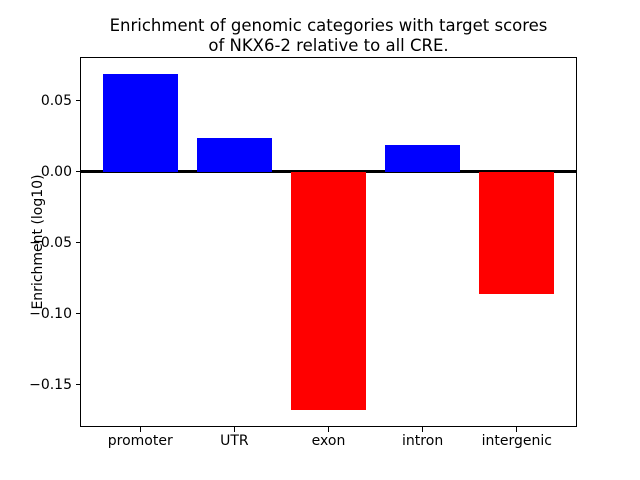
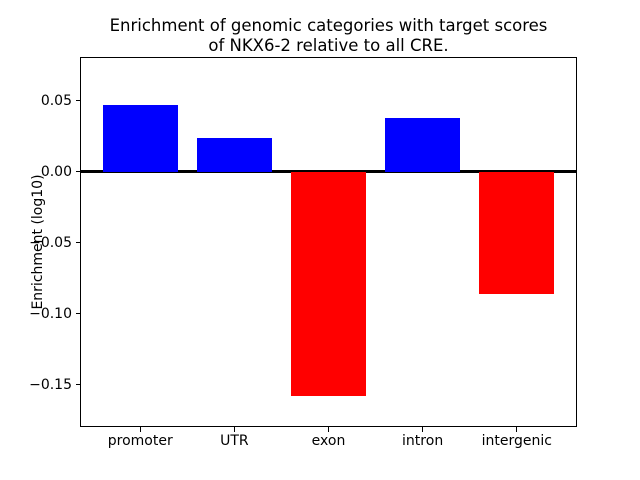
promoter: 0.069 -> 0.047
exon: -0.168 -> -0.158
intron: 0.019 -> 0.038
